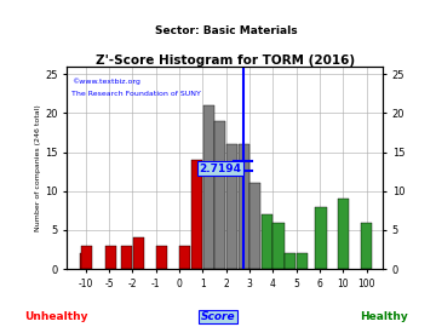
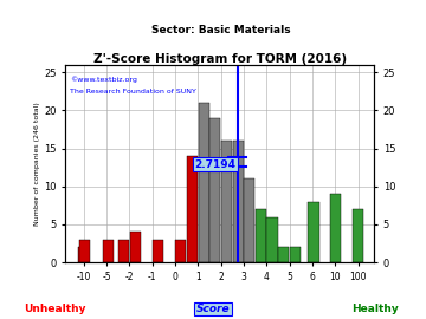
100: 6 -> 7
